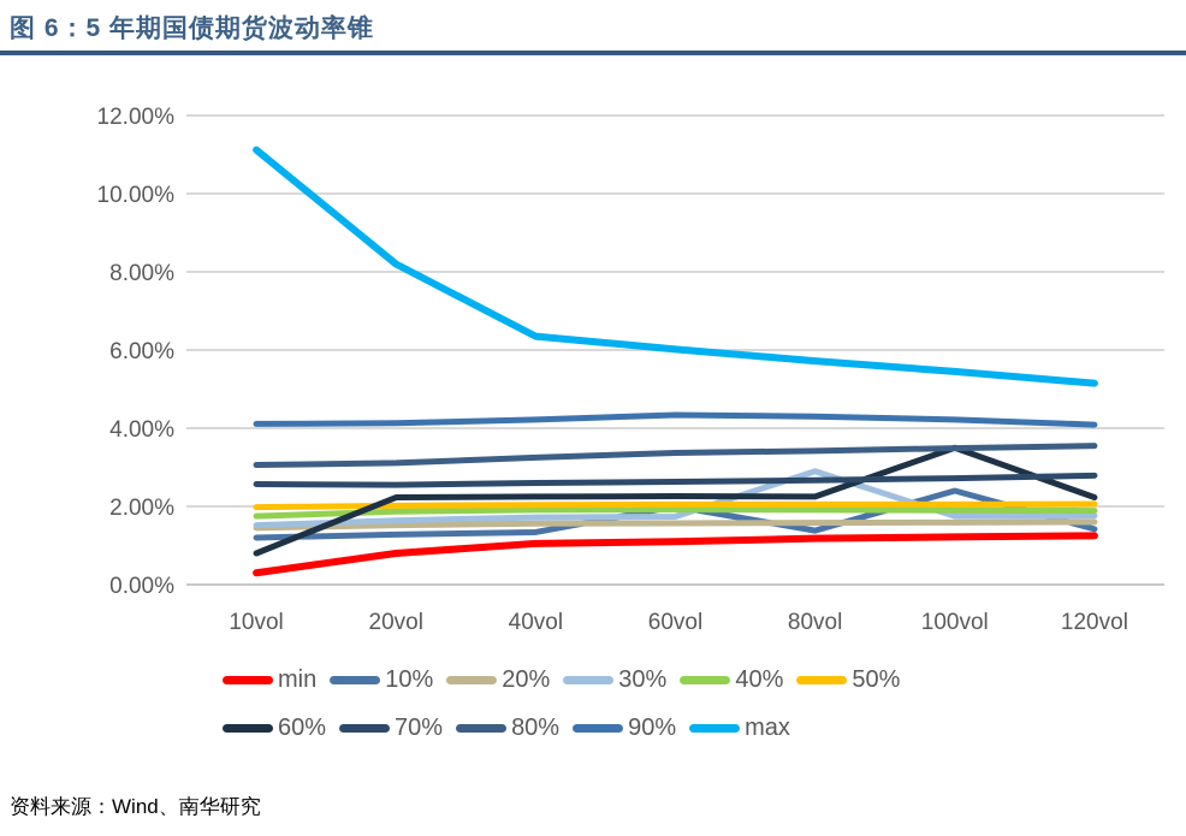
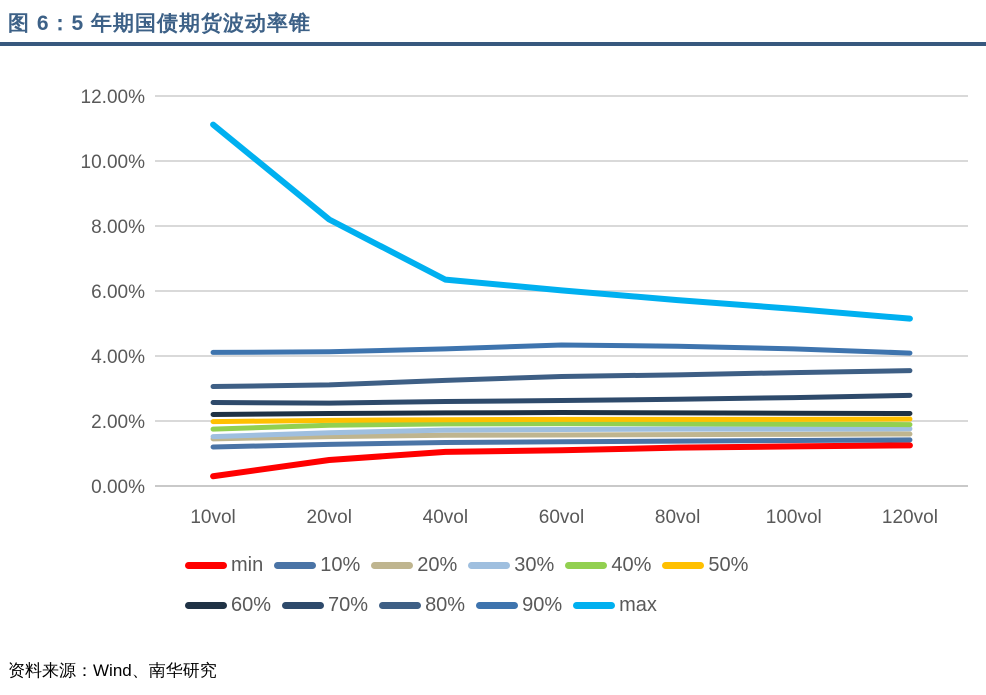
60%/10vol: 0.8% -> 2.2%
10%/60vol: 2.0% -> 1.4%
30%/80vol: 2.9% -> 1.8%
10%/100vol: 2.4% -> 1.4%
60%/100vol: 3.5% -> 2.2%
